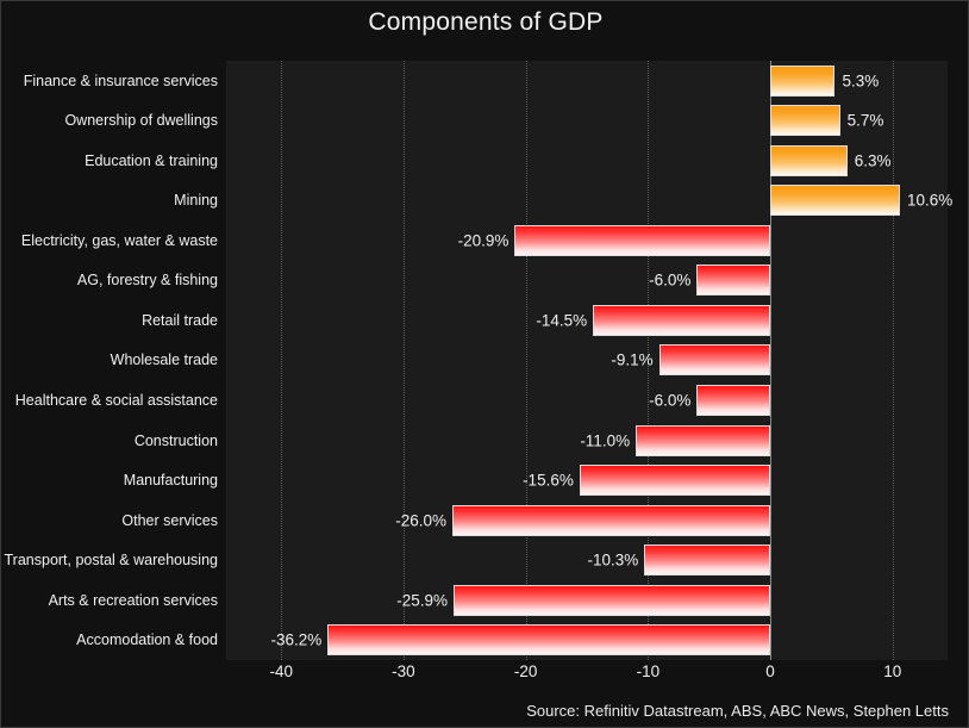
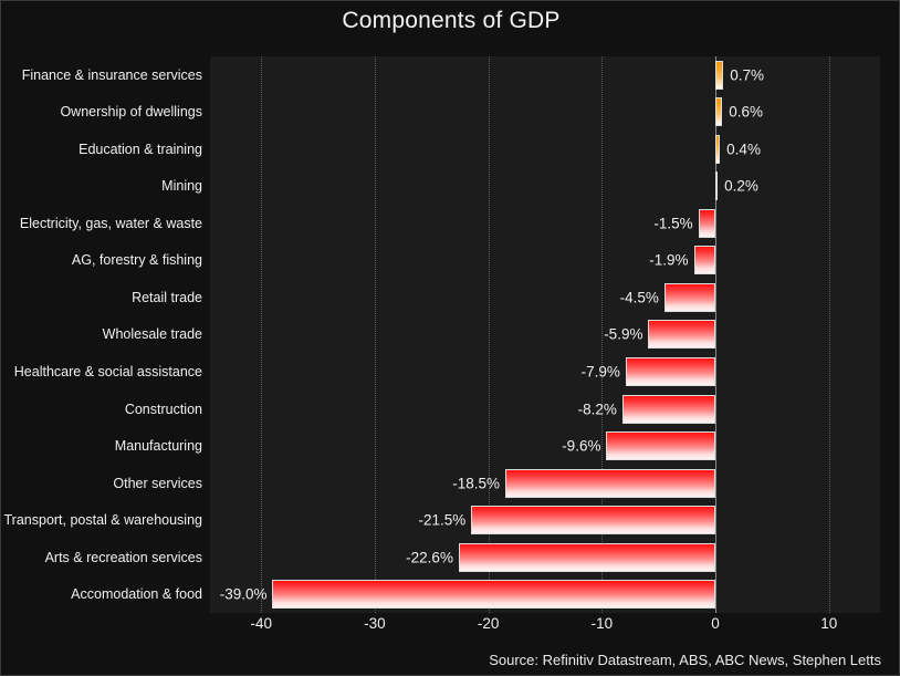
Finance & insurance services: 5.3% -> 0.7%
Ownership of dwellings: 5.7% -> 0.6%
Education & training: 6.3% -> 0.4%
Mining: 10.6% -> 0.2%
Electricity, gas, water & waste: -20.9% -> -1.5%
AG, forestry & fishing: -6.0% -> -1.9%
Retail trade: -14.5% -> -4.5%
Wholesale trade: -9.1% -> -5.9%
Healthcare & social assistance: -6.0% -> -7.9%
Construction: -11.0% -> -8.2%
Manufacturing: -15.6% -> -9.6%
Other services: -26.0% -> -18.5%
Transport, postal & warehousing: -10.3% -> -21.5%
Arts & recreation services: -25.9% -> -22.6%
Accomodation & food: -36.2% -> -39.0%
